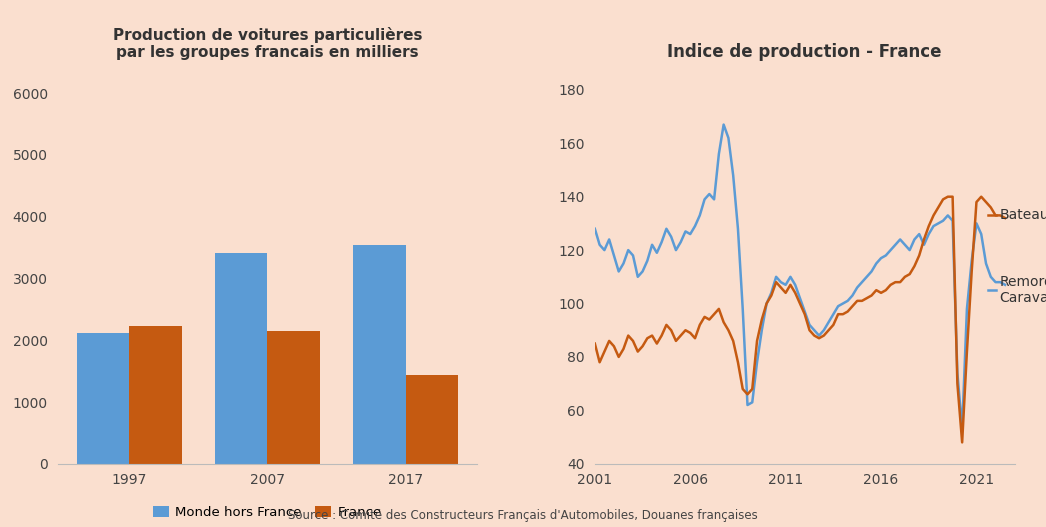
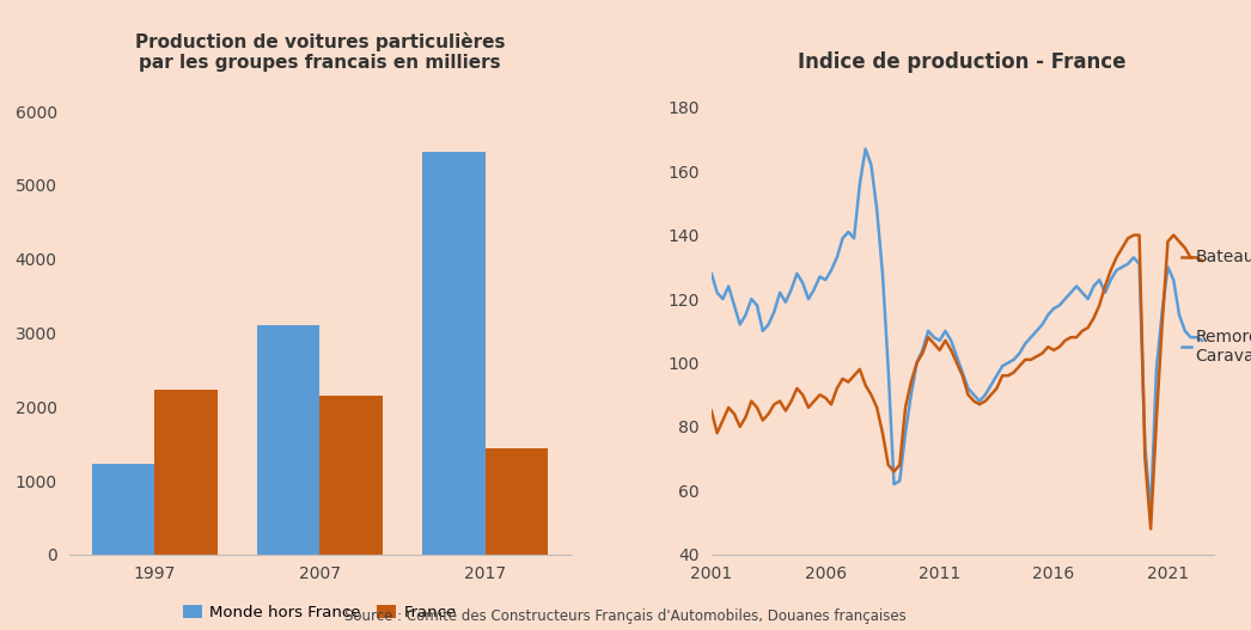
Monde hors France/1997: 2120 -> 1230
Monde hors France/2007: 3420 -> 3100
Monde hors France/2017: 3540 -> 5450
